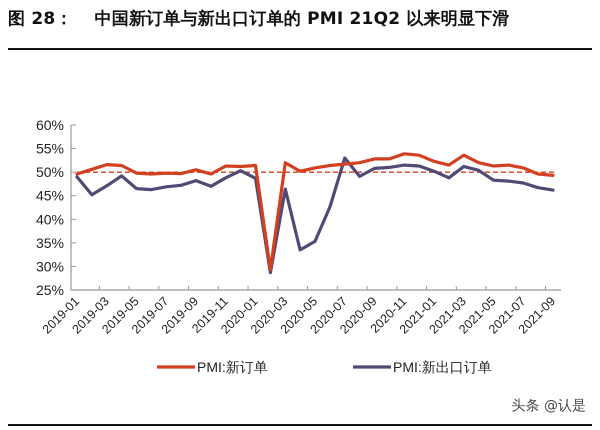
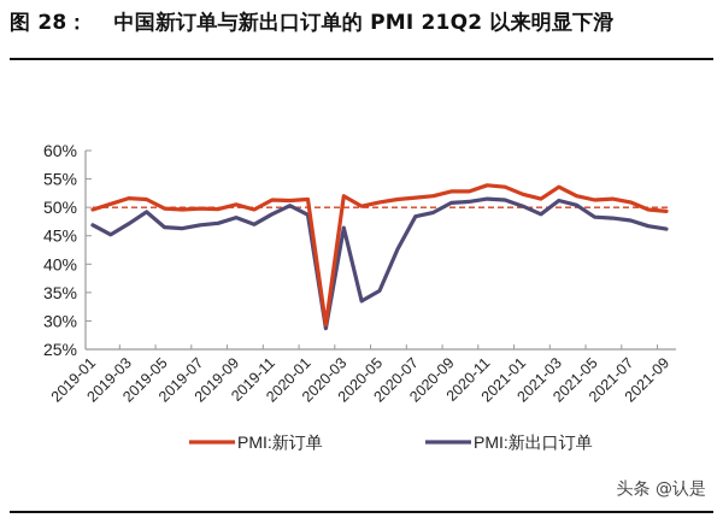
PMI:新出口订单/2019-01: 49% -> 47%
PMI:新出口订单/2020-07: 53% -> 48%
